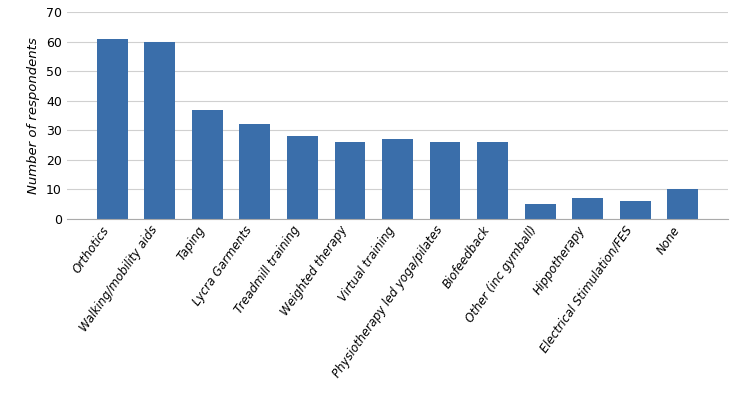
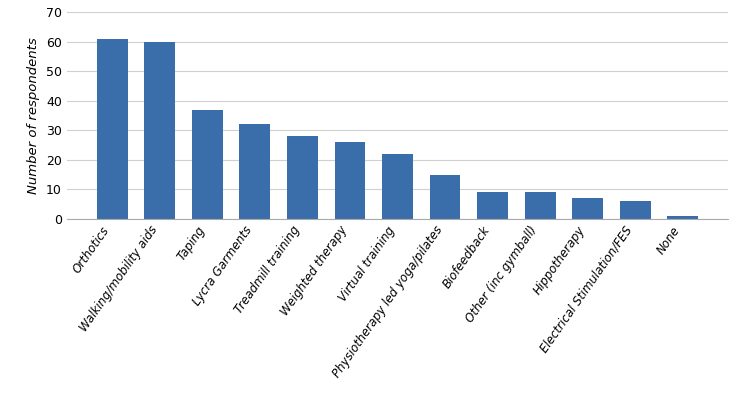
Virtual training: 27 -> 22
Physiotherapy led yoga/pilates: 26 -> 15
Biofeedback: 26 -> 9
Other (inc gymball): 5 -> 9
None: 10 -> 1
